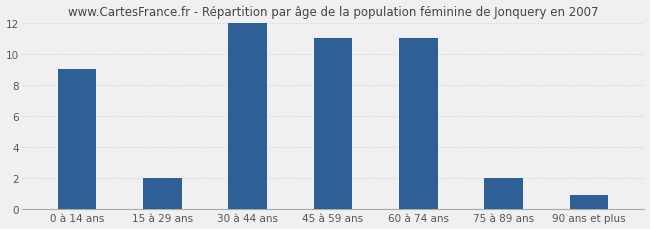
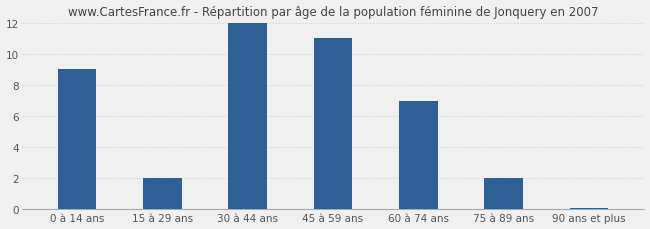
60 à 74 ans: 11.0 -> 7.0
90 ans et plus: 0.9 -> 0.1
